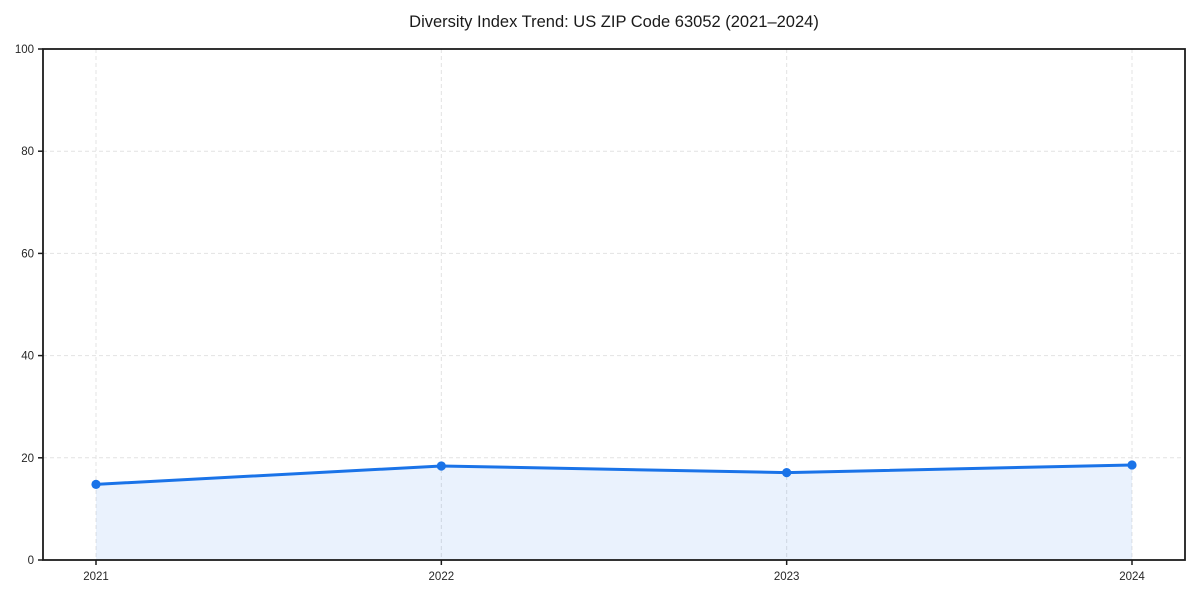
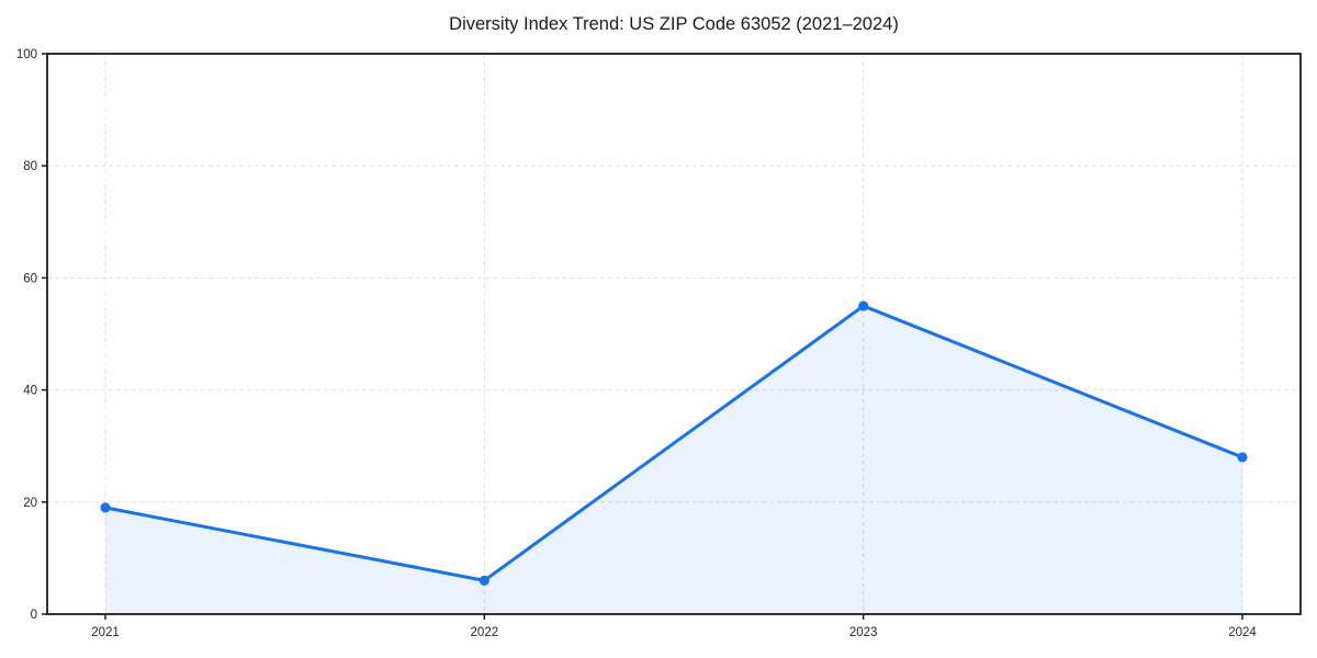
2021: 15 -> 19
2022: 18 -> 6
2023: 17 -> 55
2024: 19 -> 28
